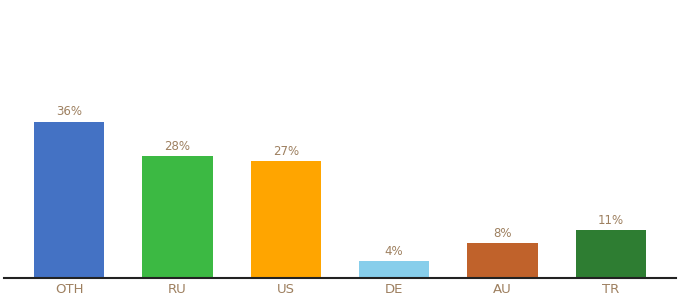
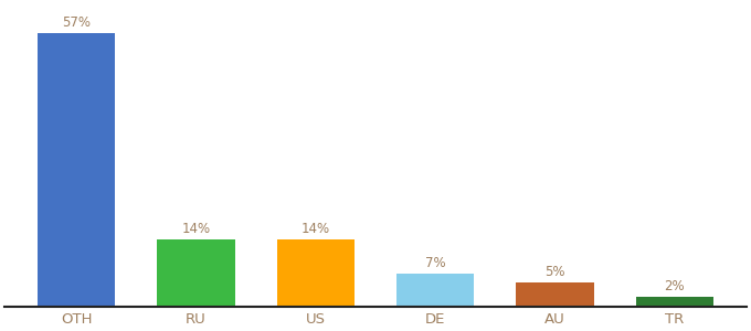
OTH: 36% -> 57%
RU: 28% -> 14%
US: 27% -> 14%
DE: 4% -> 7%
AU: 8% -> 5%
TR: 11% -> 2%
